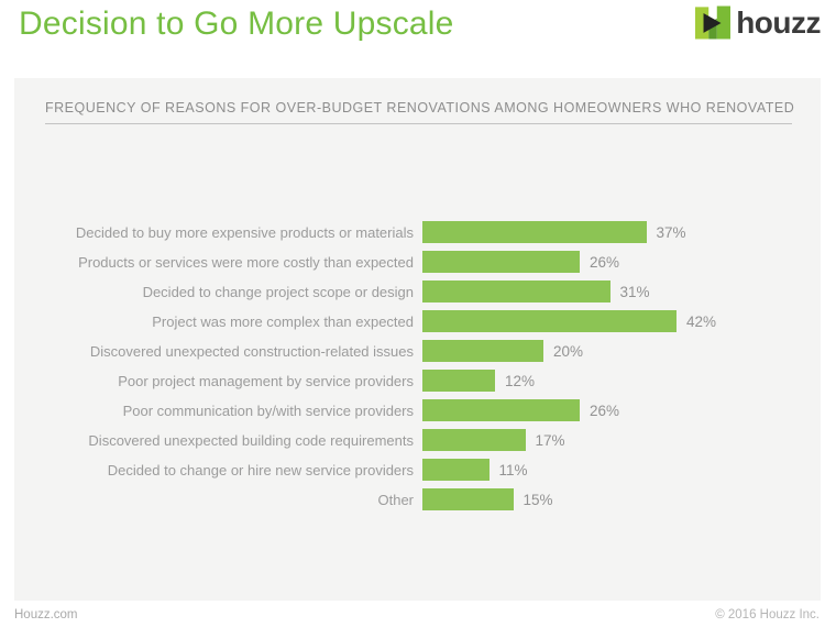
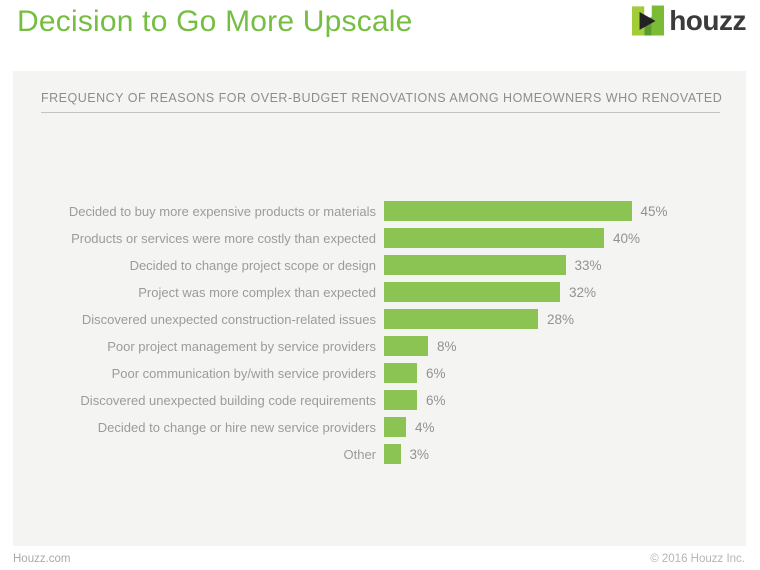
Decided to buy more expensive products or materials: 37% -> 45%
Products or services were more costly than expected: 26% -> 40%
Decided to change project scope or design: 31% -> 33%
Project was more complex than expected: 42% -> 32%
Discovered unexpected construction-related issues: 20% -> 28%
Poor project management by service providers: 12% -> 8%
Poor communication by/with service providers: 26% -> 6%
Discovered unexpected building code requirements: 17% -> 6%
Decided to change or hire new service providers: 11% -> 4%
Other: 15% -> 3%
